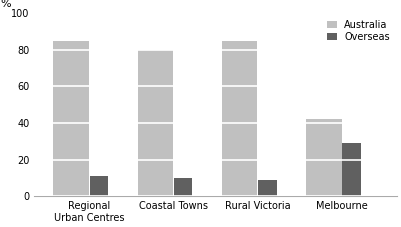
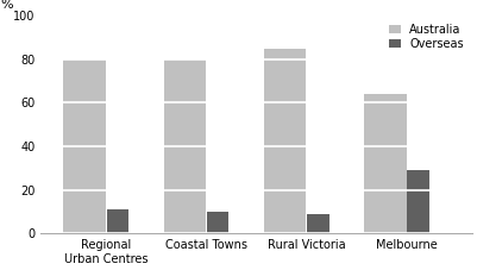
Australia/Regional Urban Centres: 85 -> 80
Australia/Melbourne: 42 -> 64
